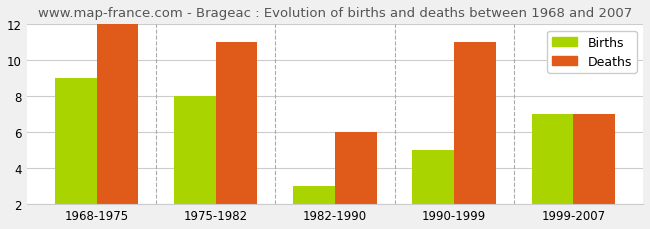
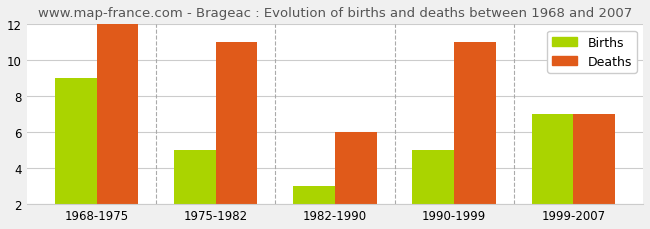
Births/1975-1982: 8 -> 5
